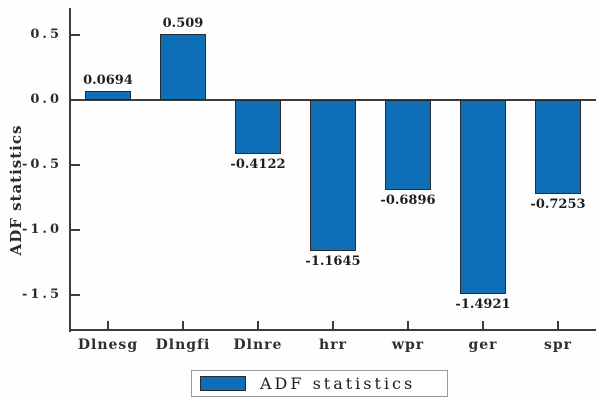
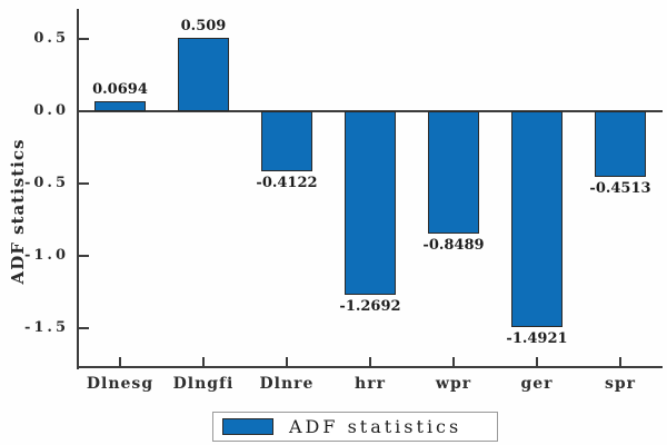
hrr: -1.1645 -> -1.2692
wpr: -0.6896 -> -0.8489
spr: -0.7253 -> -0.4513
